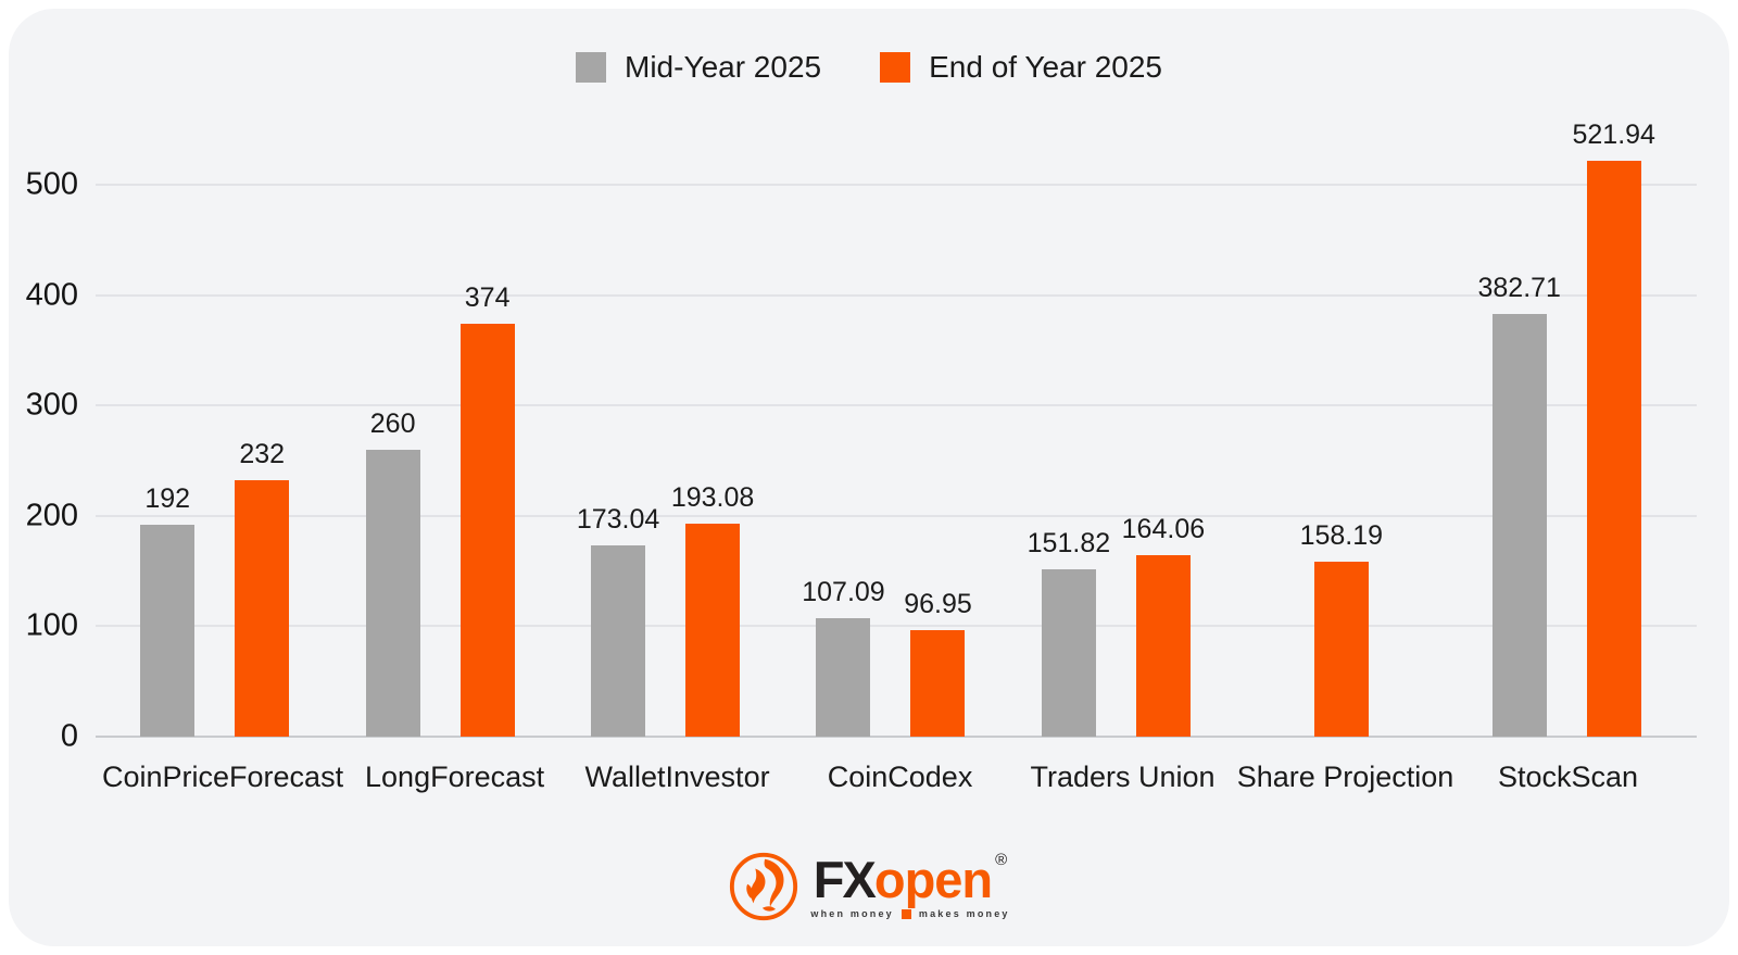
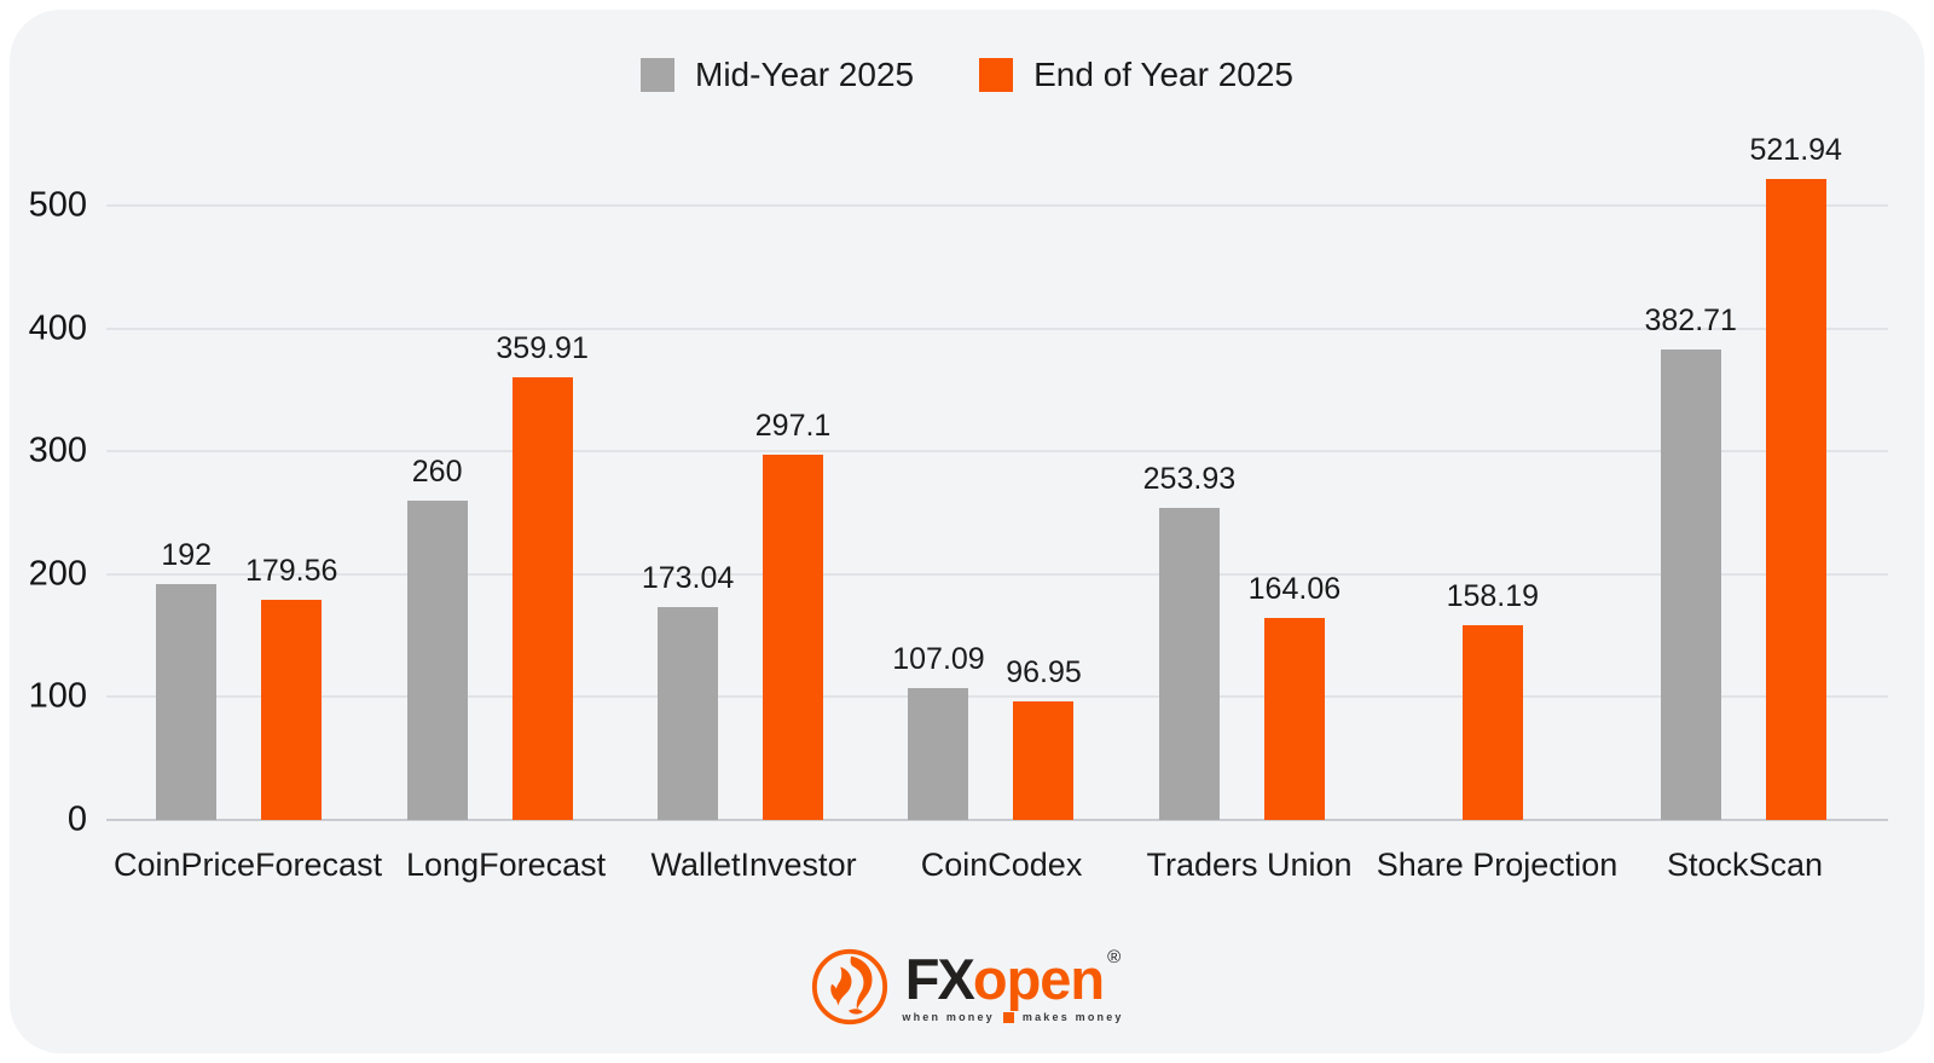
End of Year 2025/CoinPriceForecast: 232 -> 179.56
End of Year 2025/LongForecast: 374 -> 359.91
End of Year 2025/WalletInvestor: 193.08 -> 297.1
Mid-Year 2025/Traders Union: 151.82 -> 253.93
